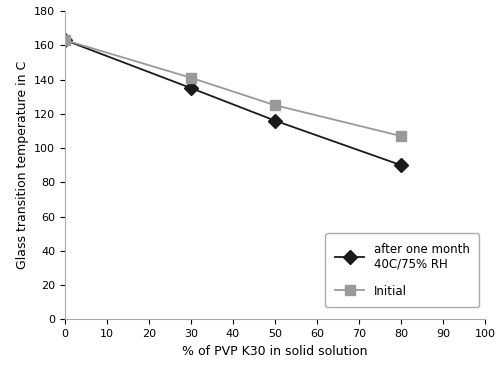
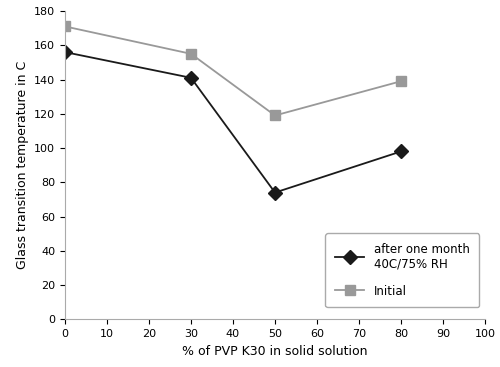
after one month 40C/75% RH/0: 163 -> 156
Initial/0: 163 -> 171
after one month 40C/75% RH/30: 135 -> 141
Initial/30: 141 -> 155
after one month 40C/75% RH/50: 116 -> 74
Initial/50: 125 -> 119
after one month 40C/75% RH/80: 90 -> 98
Initial/80: 107 -> 139
